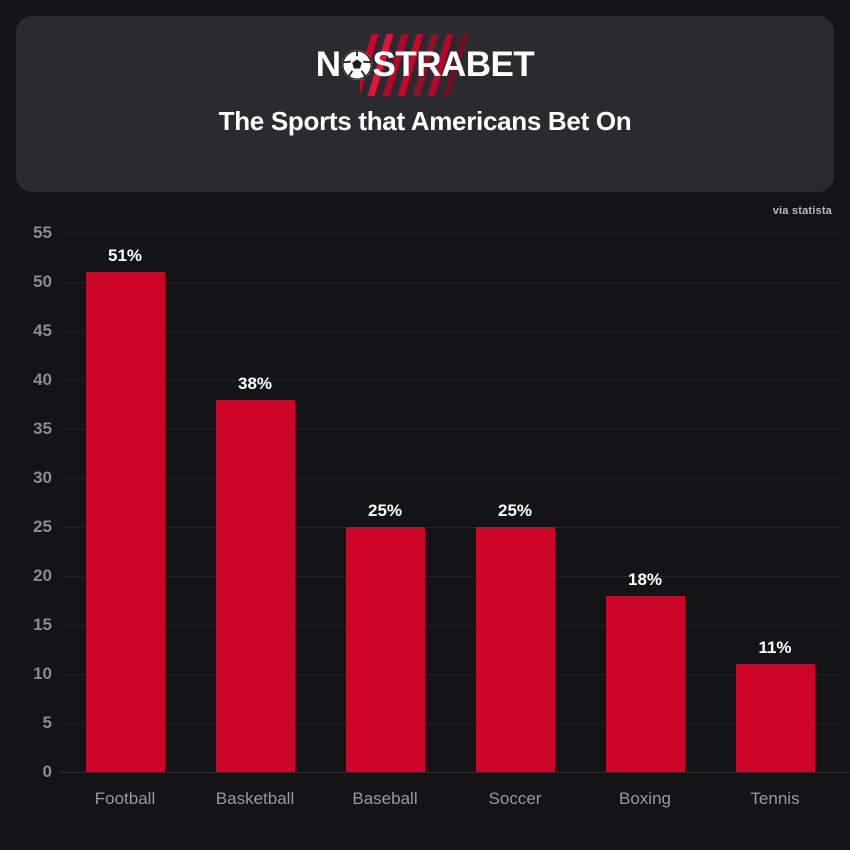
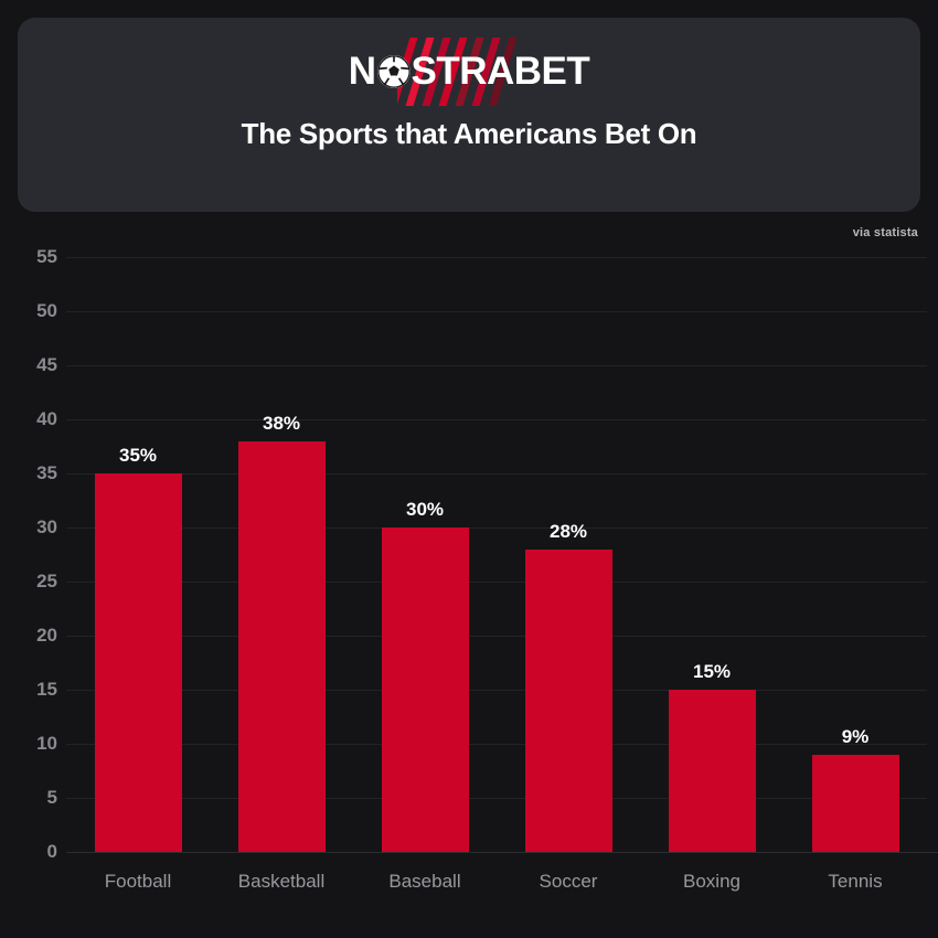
Football: 51% -> 35%
Baseball: 25% -> 30%
Soccer: 25% -> 28%
Boxing: 18% -> 15%
Tennis: 11% -> 9%
